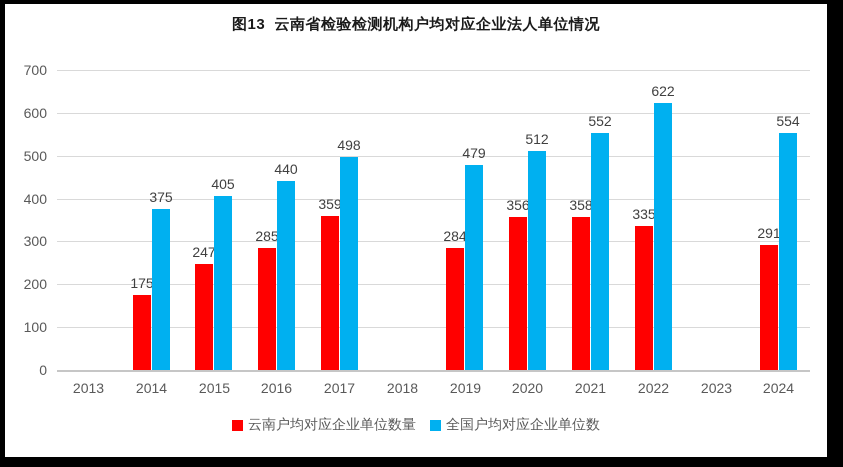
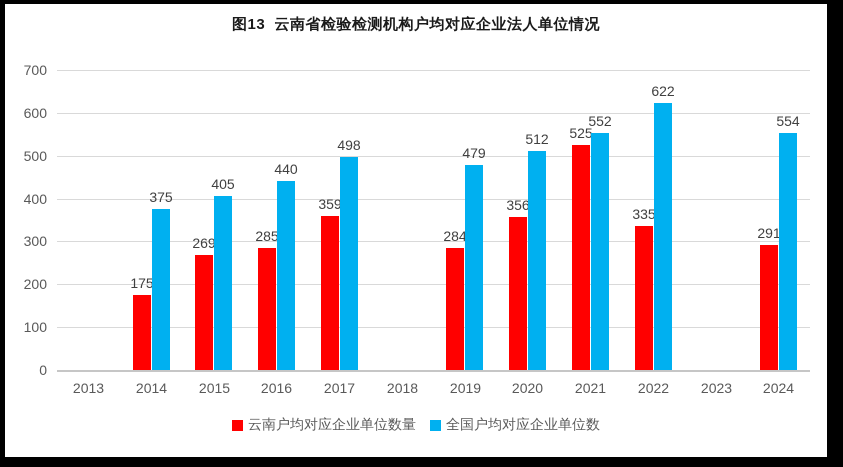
云南户均对应企业单位数量/2015: 247 -> 269
云南户均对应企业单位数量/2021: 358 -> 525
